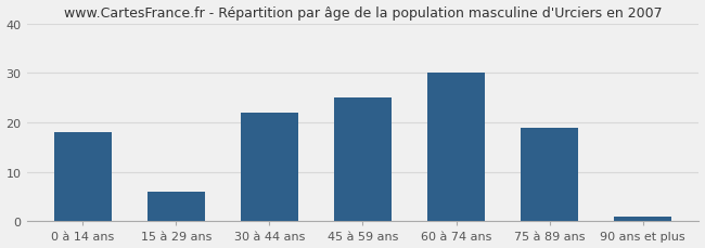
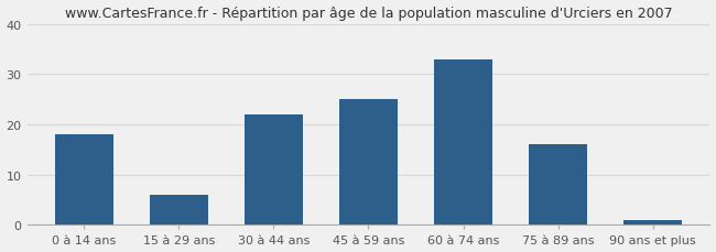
60 à 74 ans: 30 -> 33
75 à 89 ans: 19 -> 16
